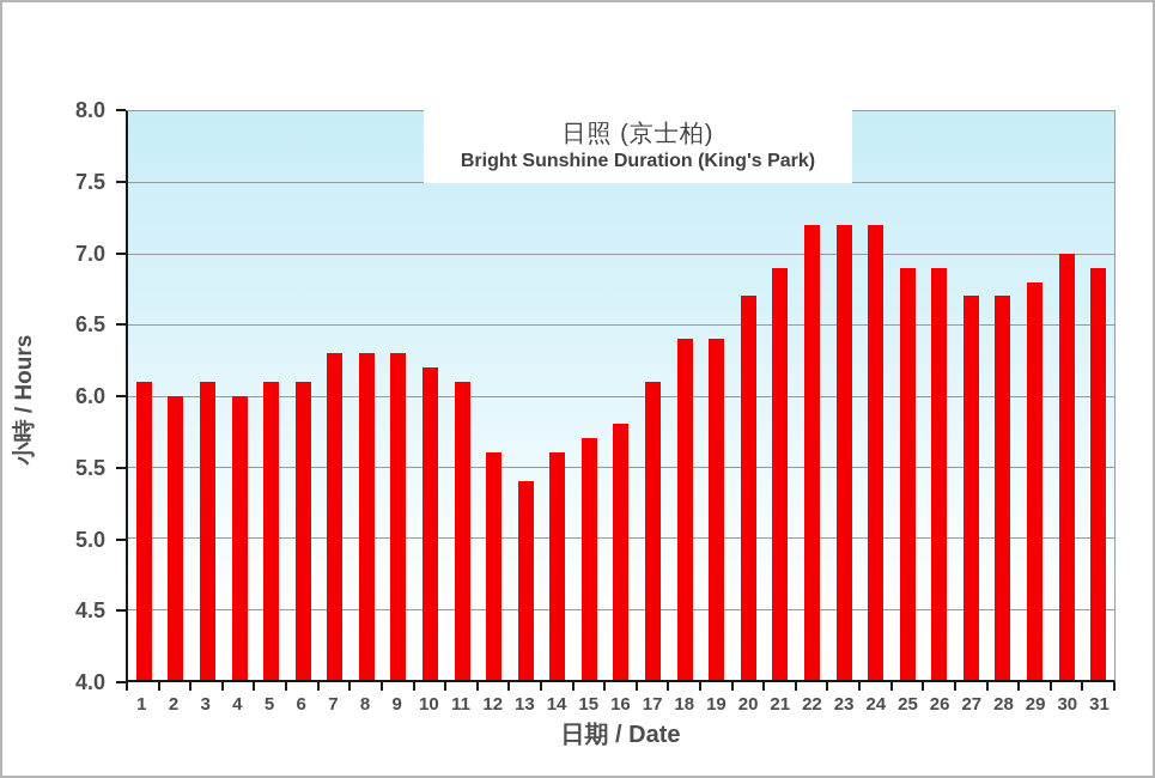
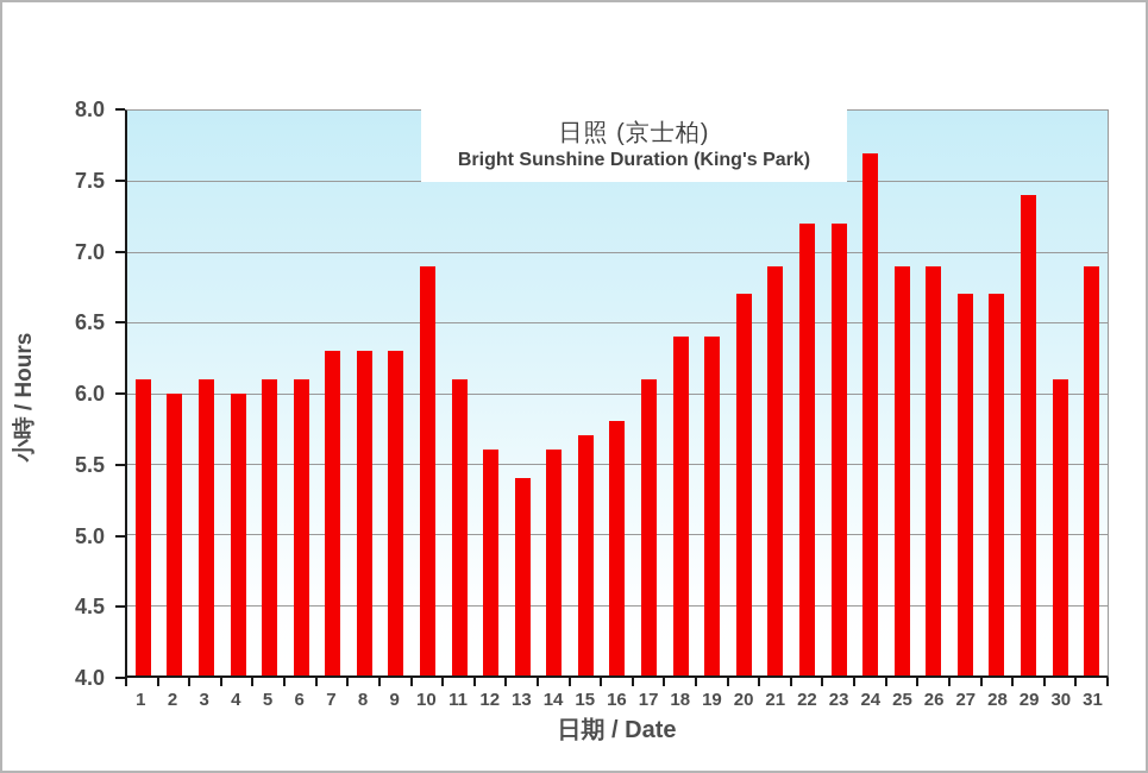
10: 6.2 -> 6.9
24: 7.2 -> 7.7
29: 6.8 -> 7.4
30: 7.0 -> 6.1
